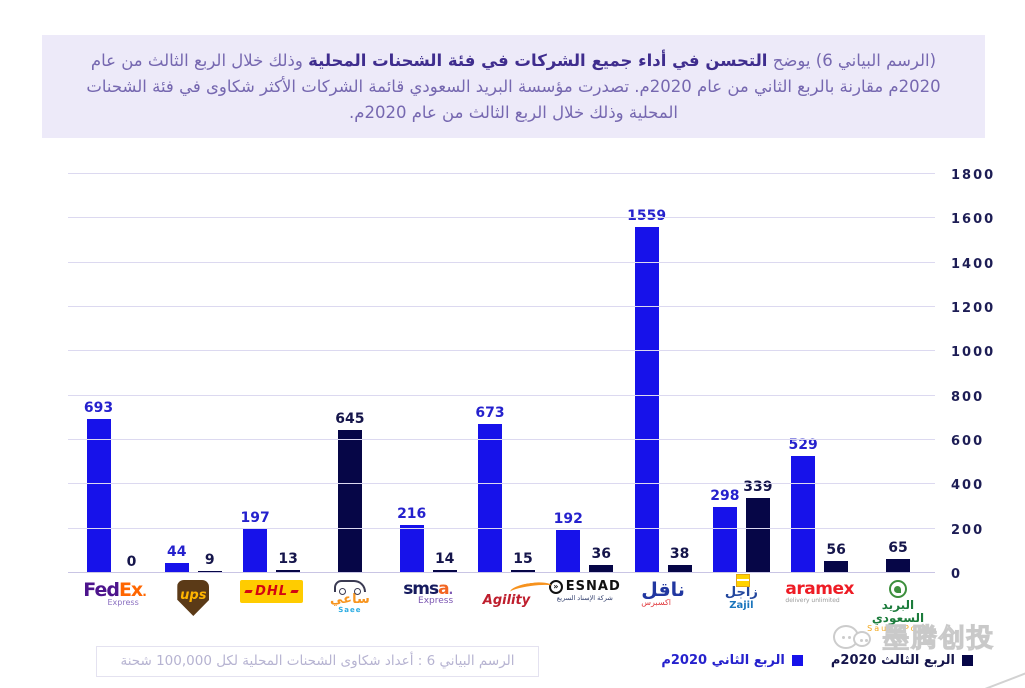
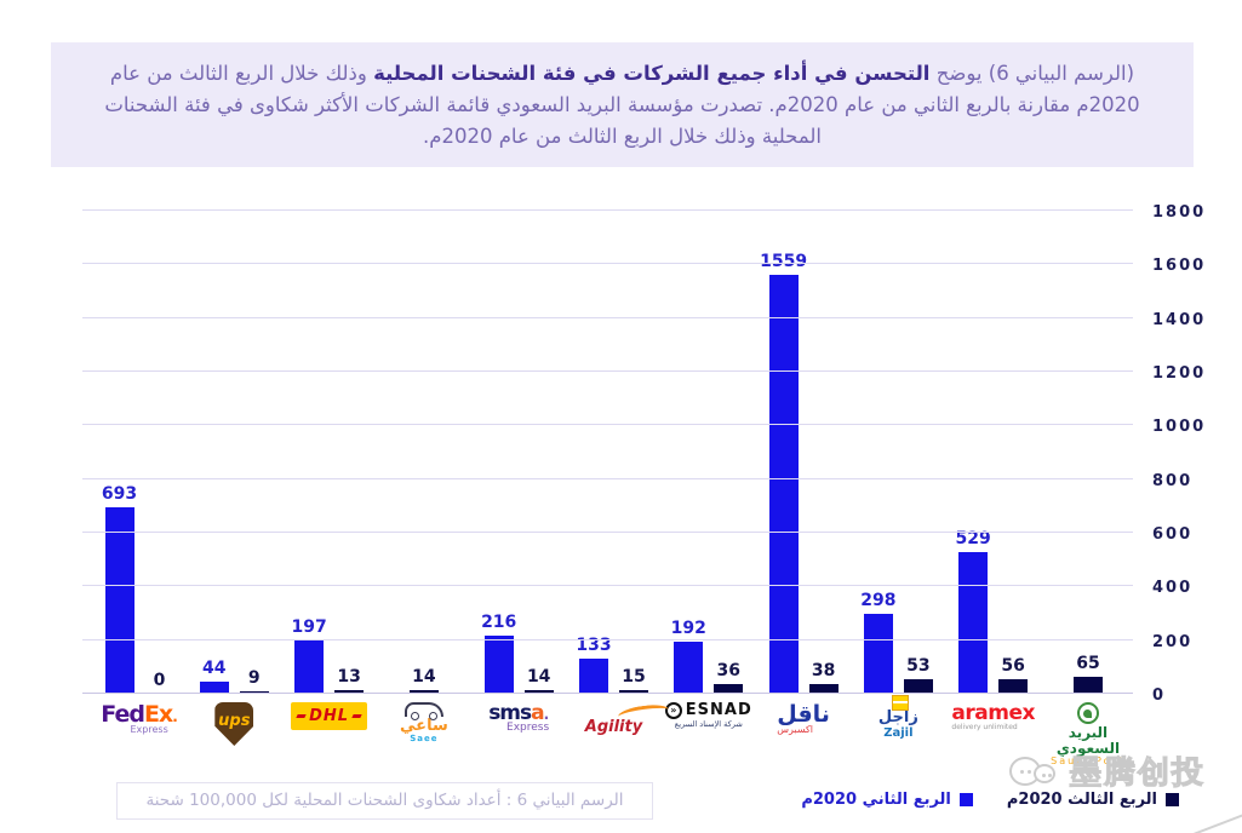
الربع الثالث 2020م/ساعي Saee: 645 -> 14
الربع الثاني 2020م/Agility: 673 -> 133
الربع الثالث 2020م/زاجل Zajil: 339 -> 53
